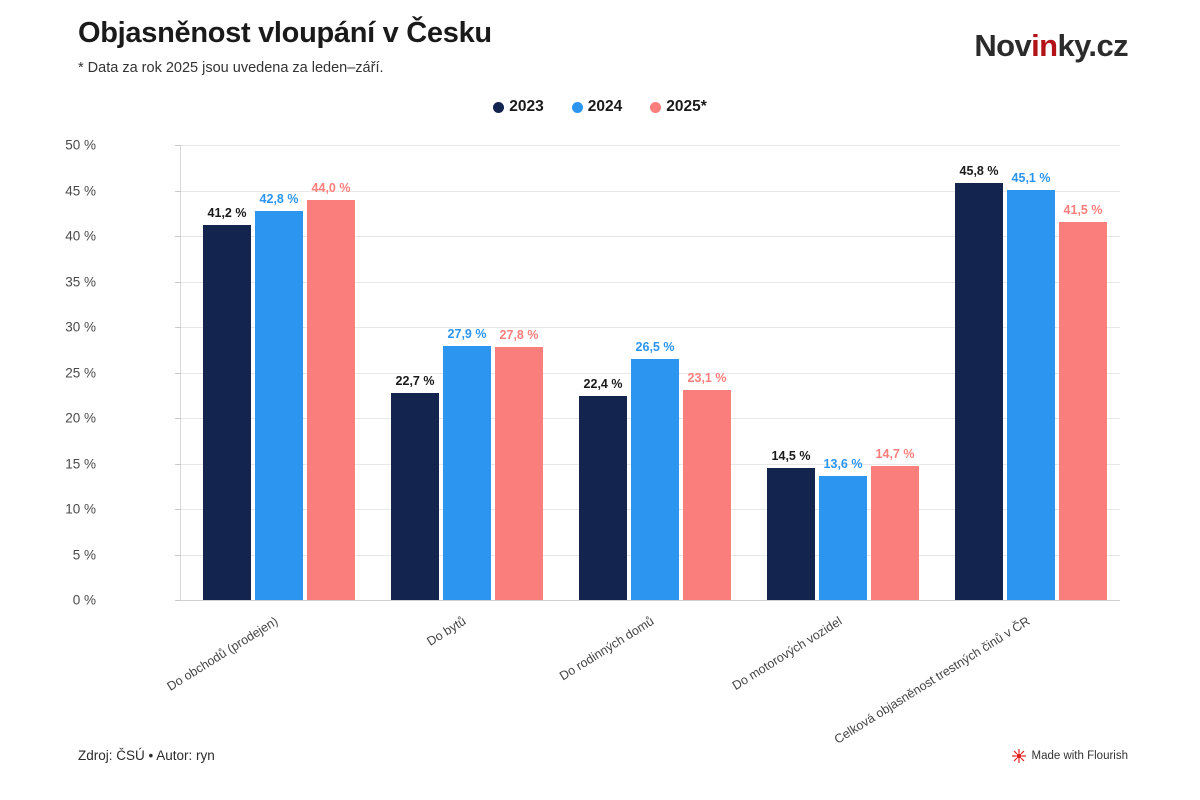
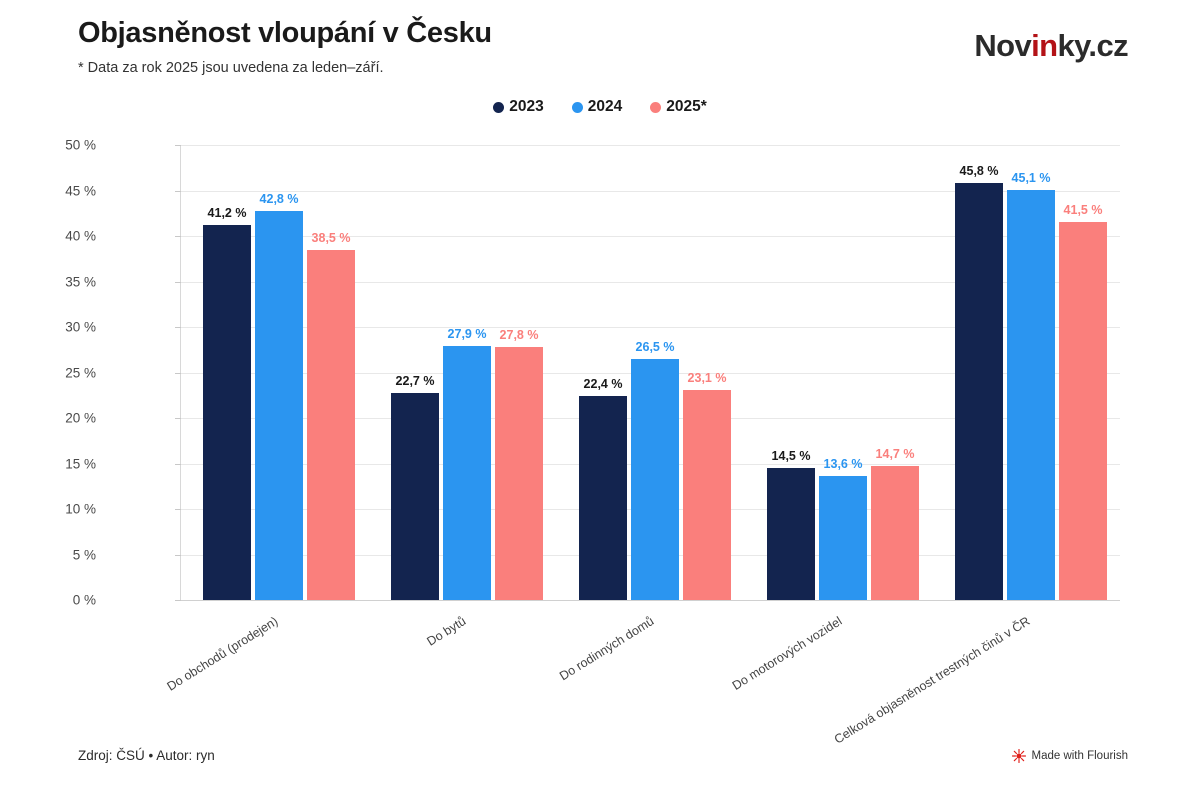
2025*/Do obchodů (prodejen): 44,0 -> 38,5
